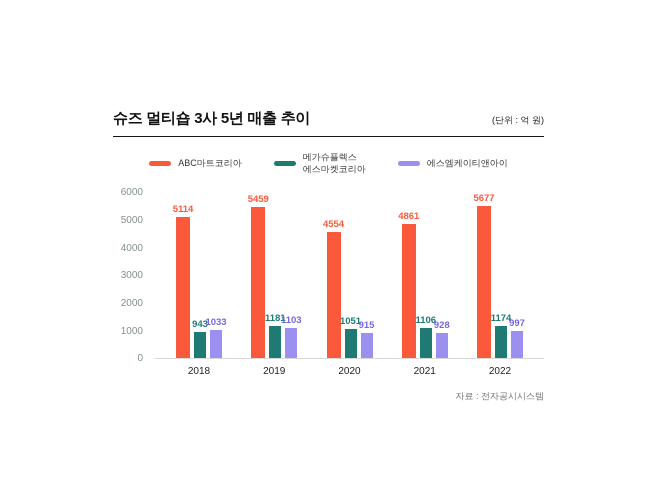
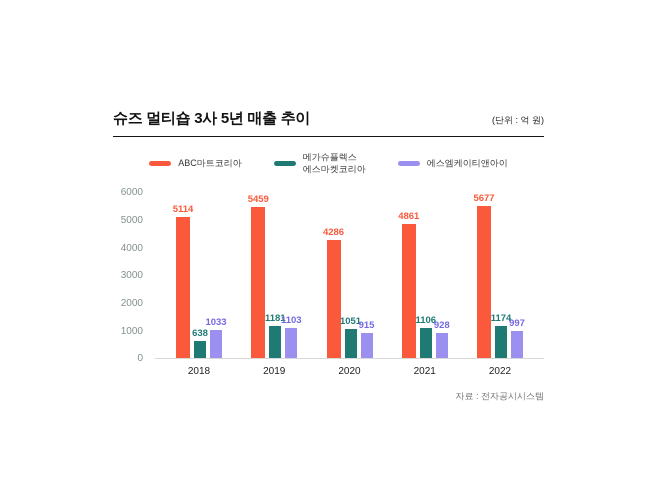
메가슈플렉스 에스마켓코리아/2018: 943 -> 638
ABC마트코리아/2020: 4554 -> 4286
